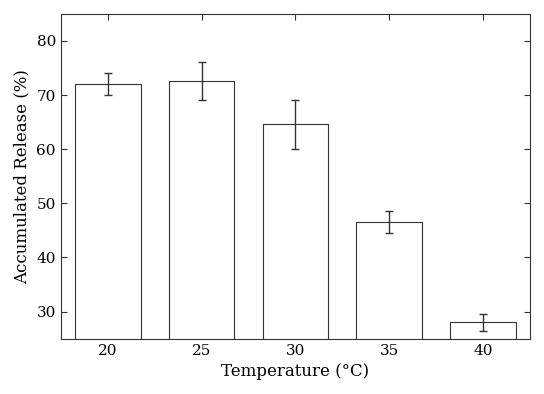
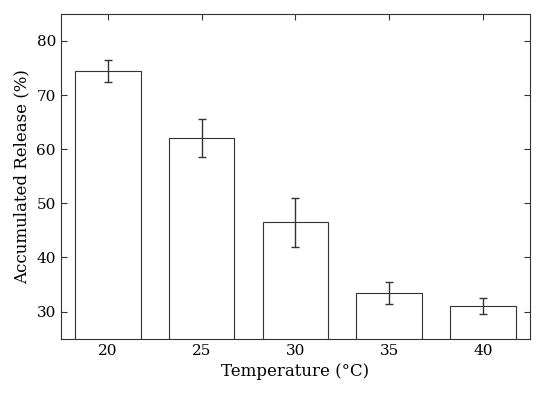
20: 72.0 -> 74.5
25: 72.6 -> 62.0
30: 64.6 -> 46.5
35: 46.6 -> 33.5
40: 28.0 -> 31.0
